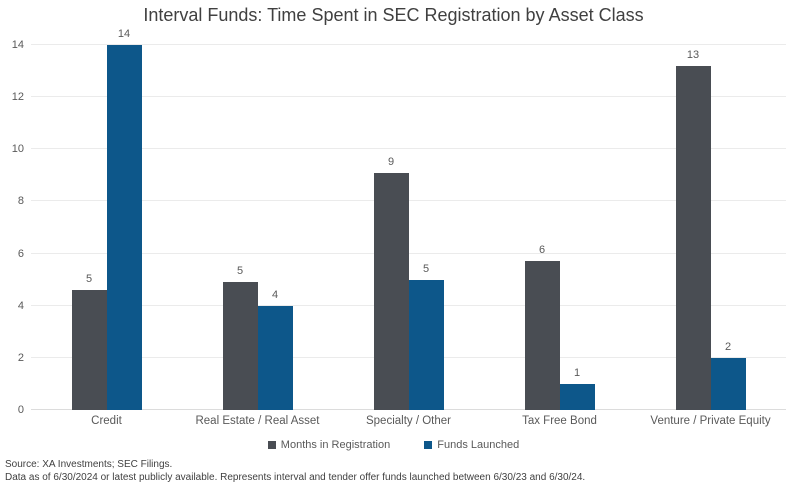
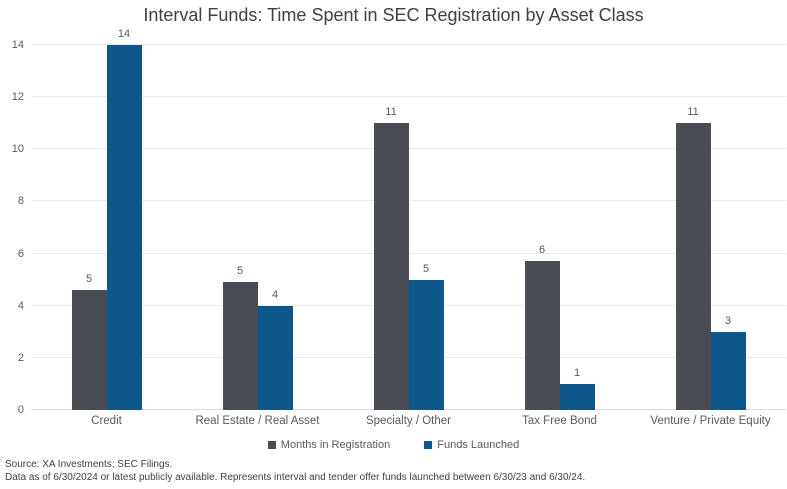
Months in Registration/Specialty / Other: 9 -> 11
Months in Registration/Venture / Private Equity: 13 -> 11
Funds Launched/Venture / Private Equity: 2 -> 3
